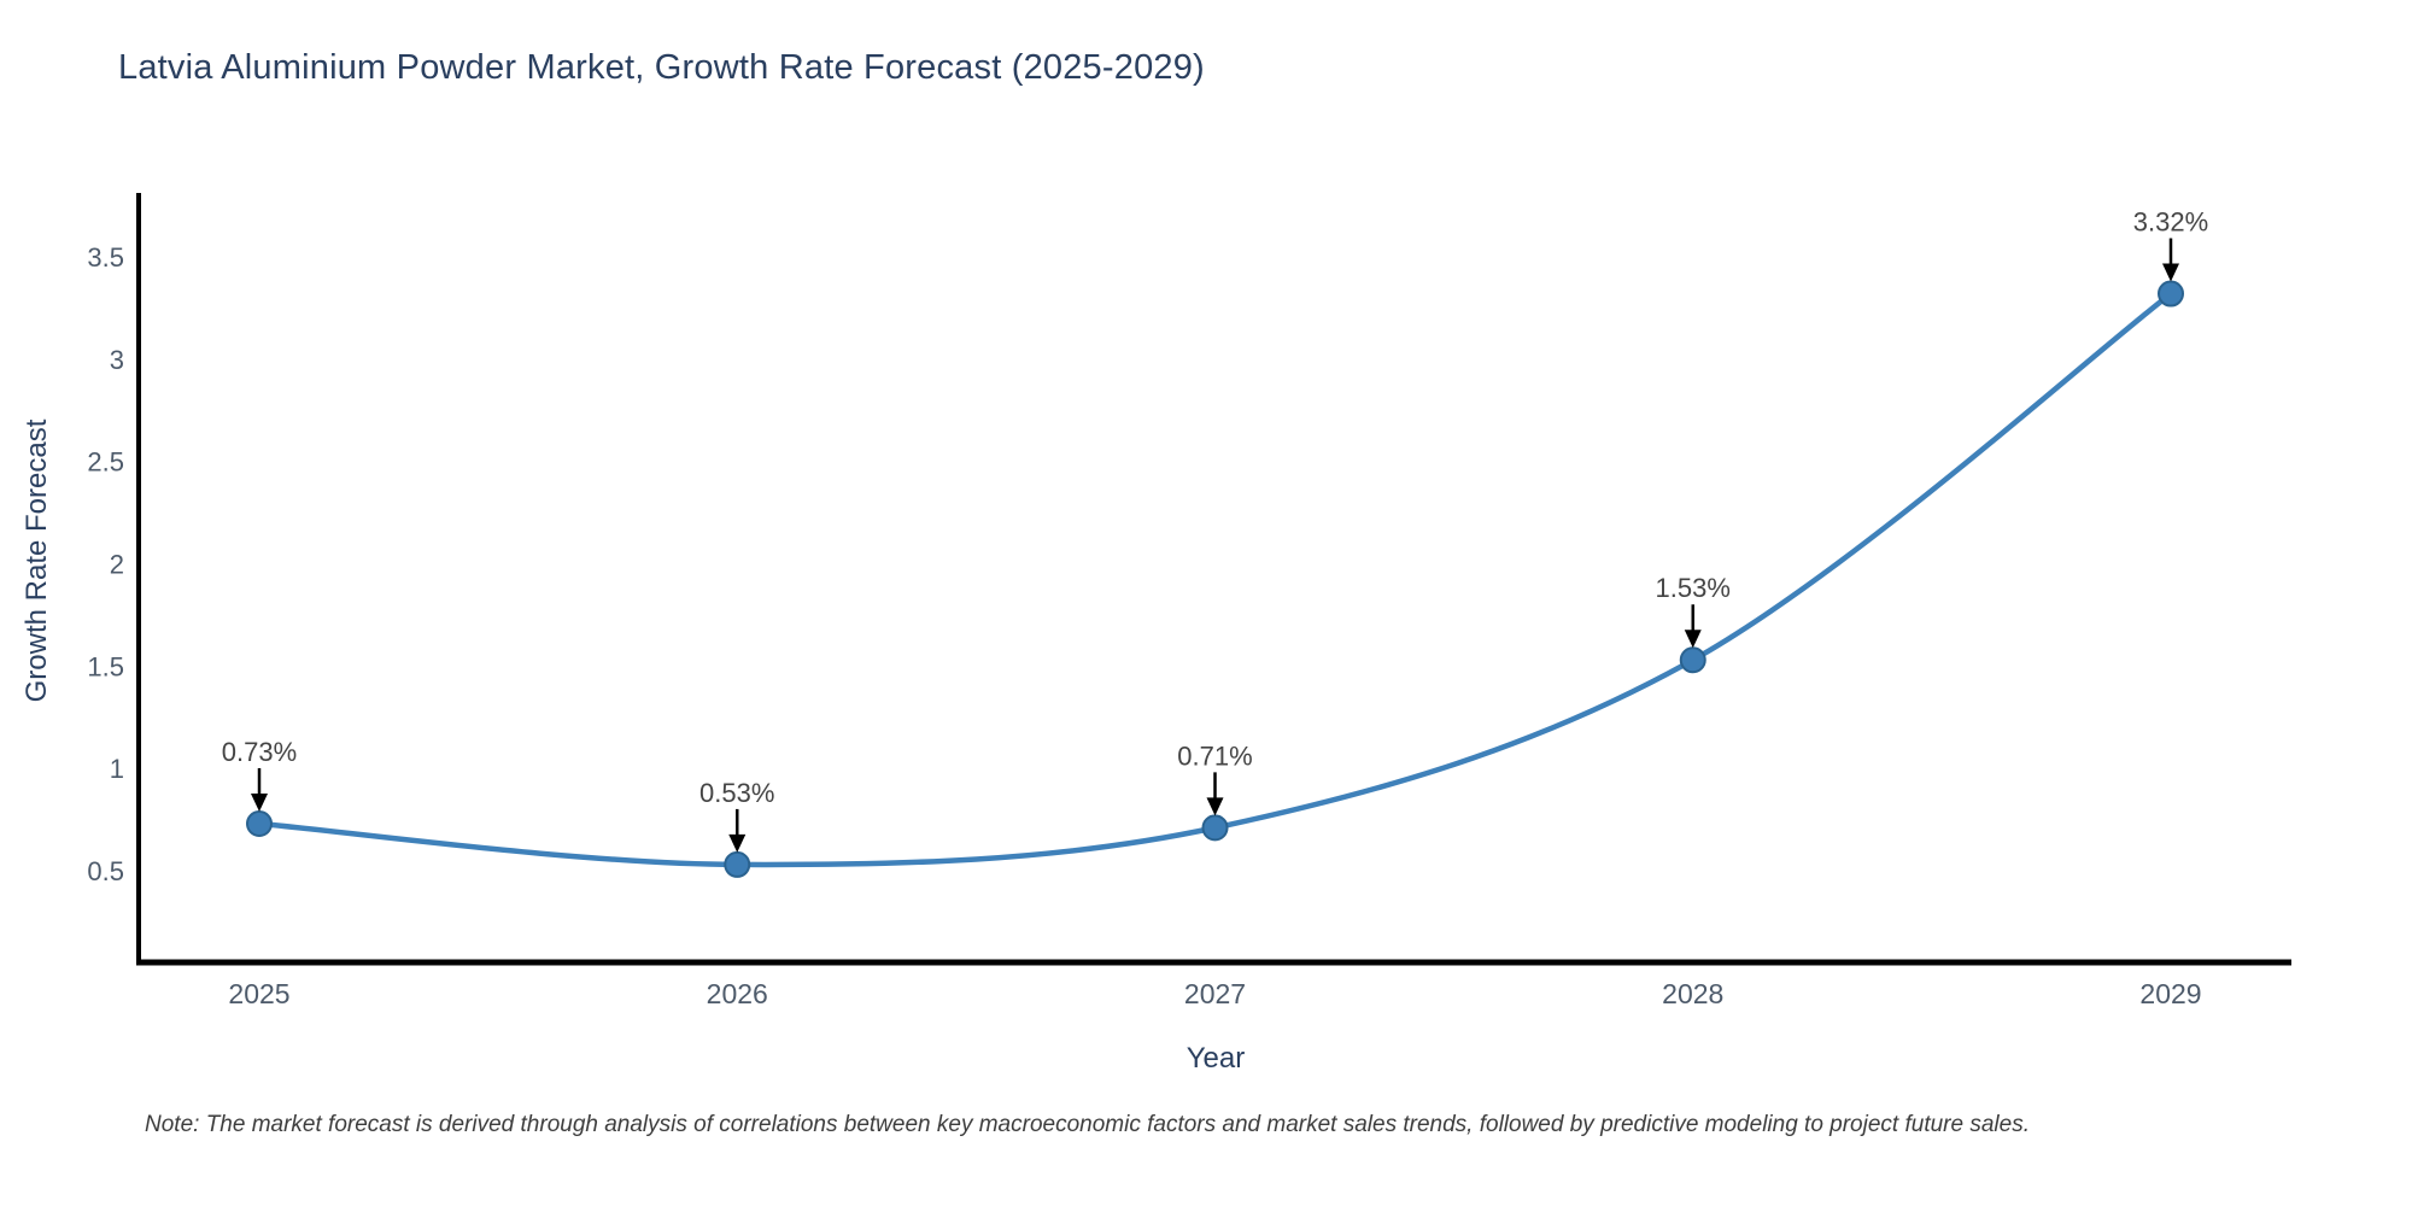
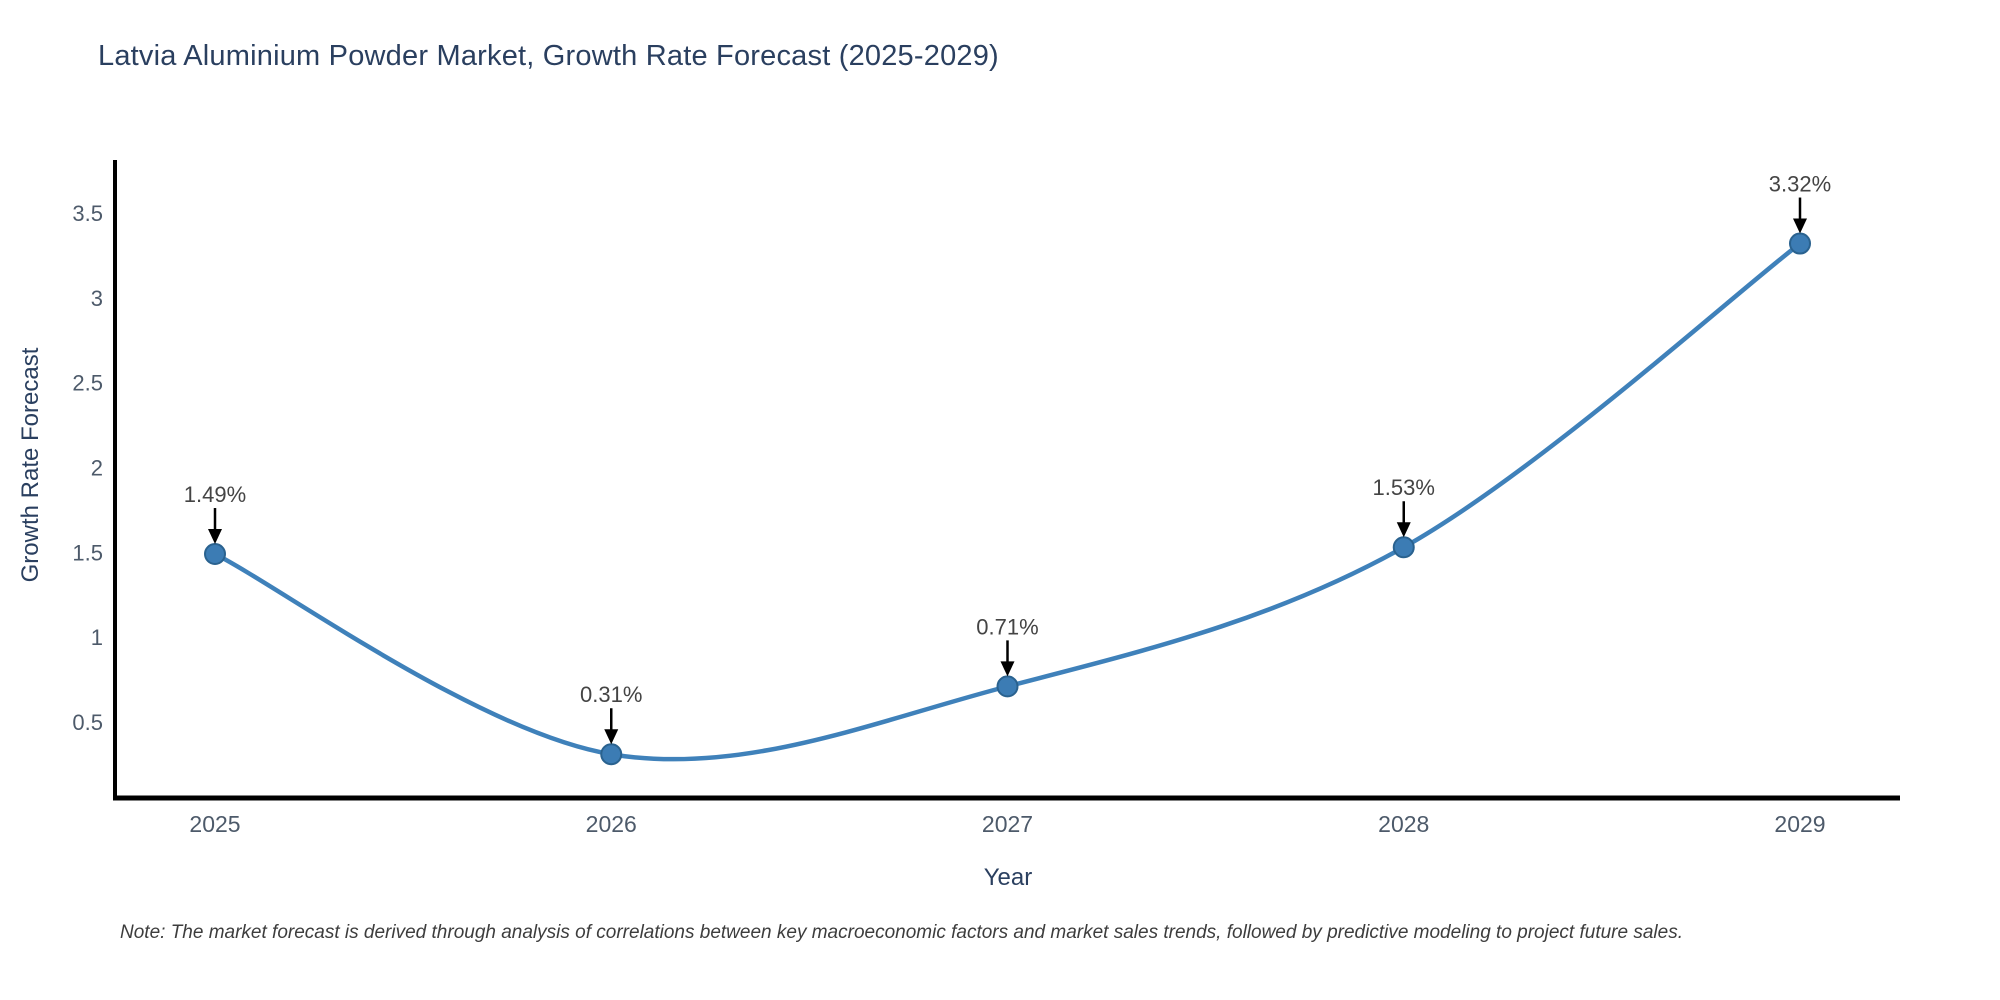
2025: 0.73% -> 1.49%
2026: 0.53% -> 0.31%
